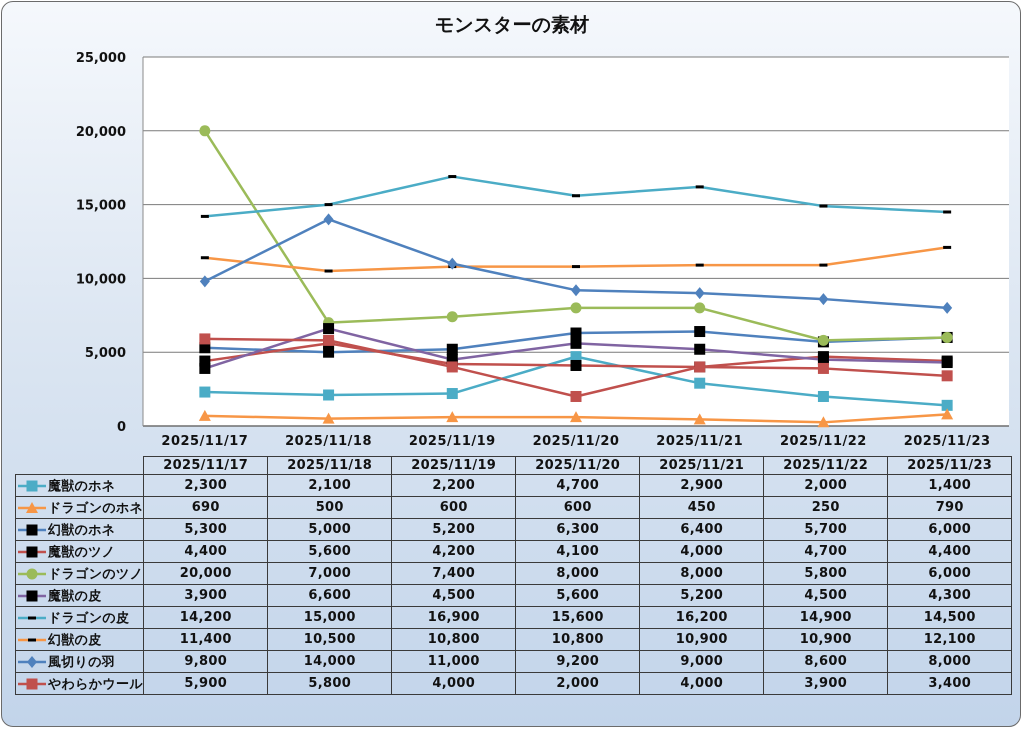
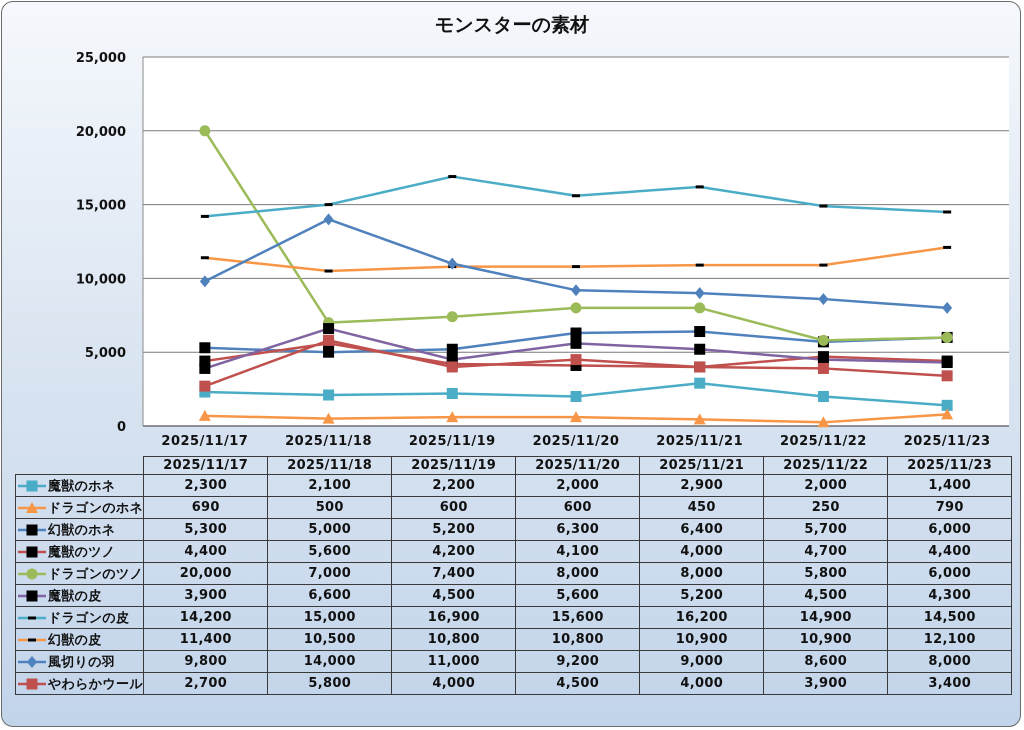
やわらかウール/2025/11/17: 5,900 -> 2,700
魔獣のホネ/2025/11/20: 4,700 -> 2,000
やわらかウール/2025/11/20: 2,000 -> 4,500
